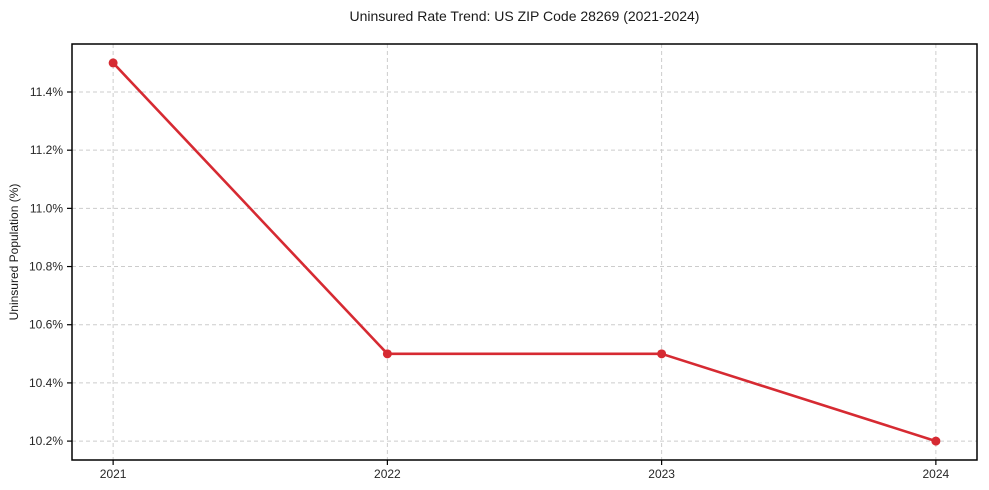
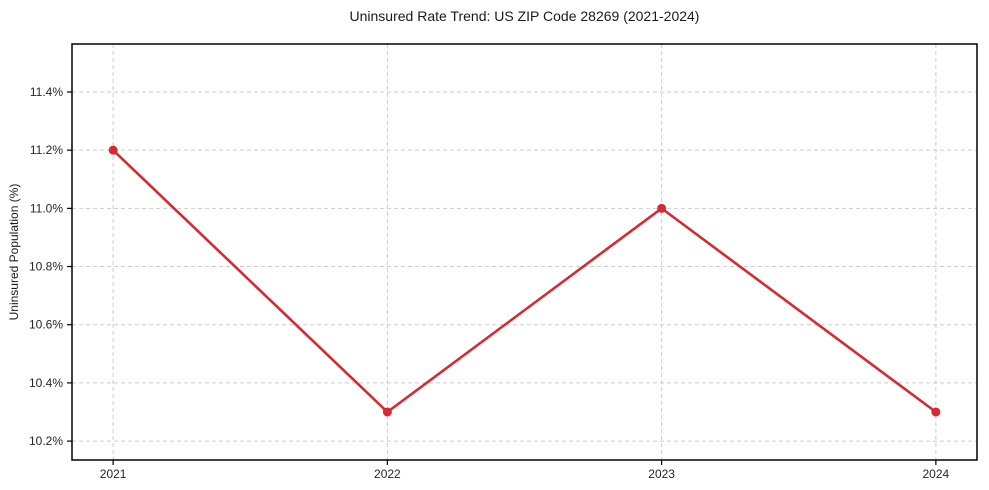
2021: 11.5% -> 11.2%
2022: 10.5% -> 10.3%
2023: 10.5% -> 11.0%
2024: 10.2% -> 10.3%
